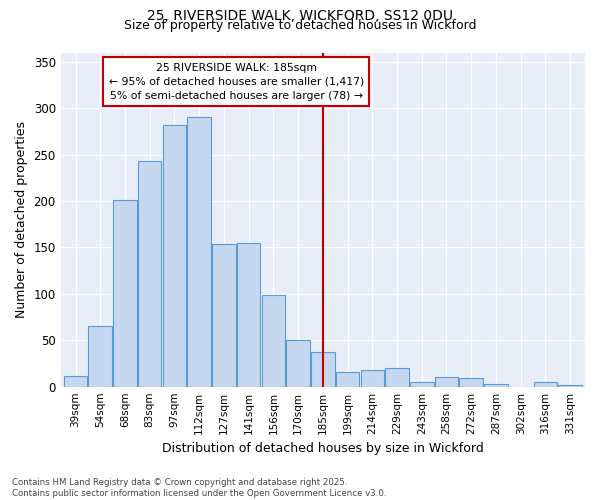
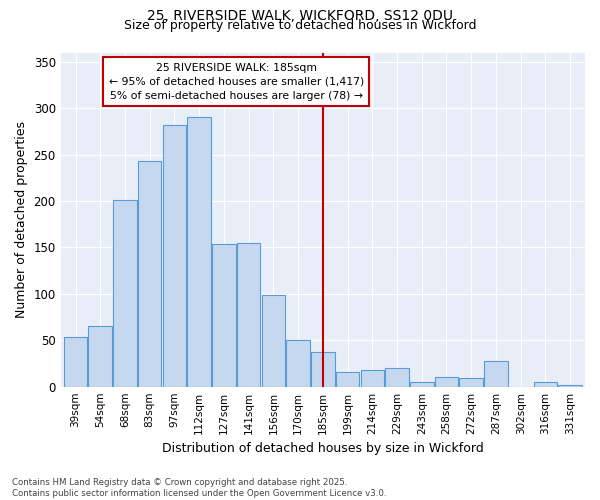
39sqm: 12 -> 54
287sqm: 3 -> 28
